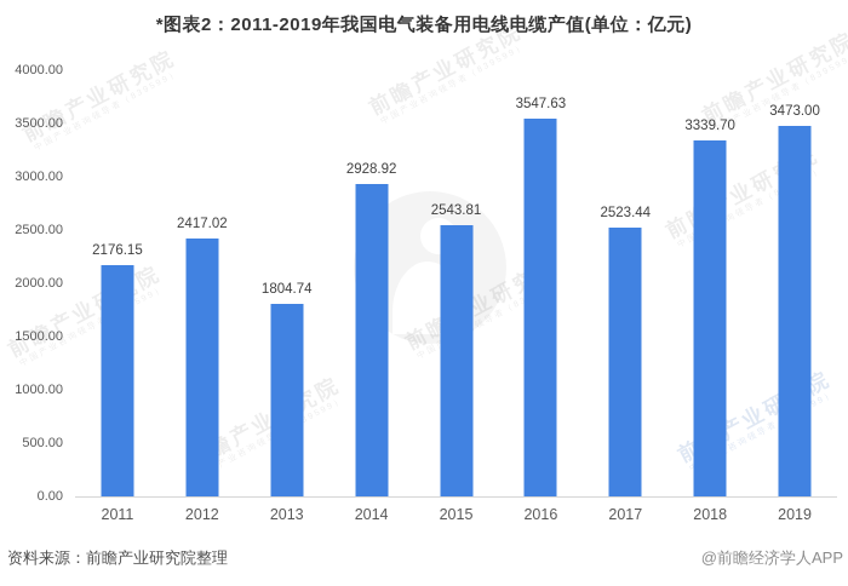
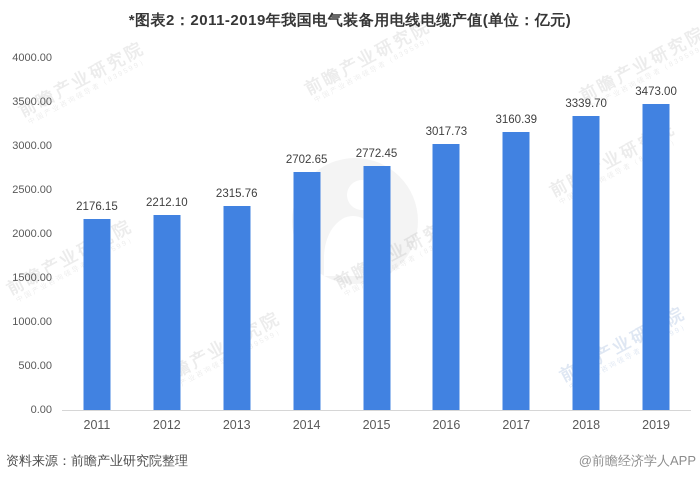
2012: 2417.02 -> 2212.10
2013: 1804.74 -> 2315.76
2014: 2928.92 -> 2702.65
2015: 2543.81 -> 2772.45
2016: 3547.63 -> 3017.73
2017: 2523.44 -> 3160.39
